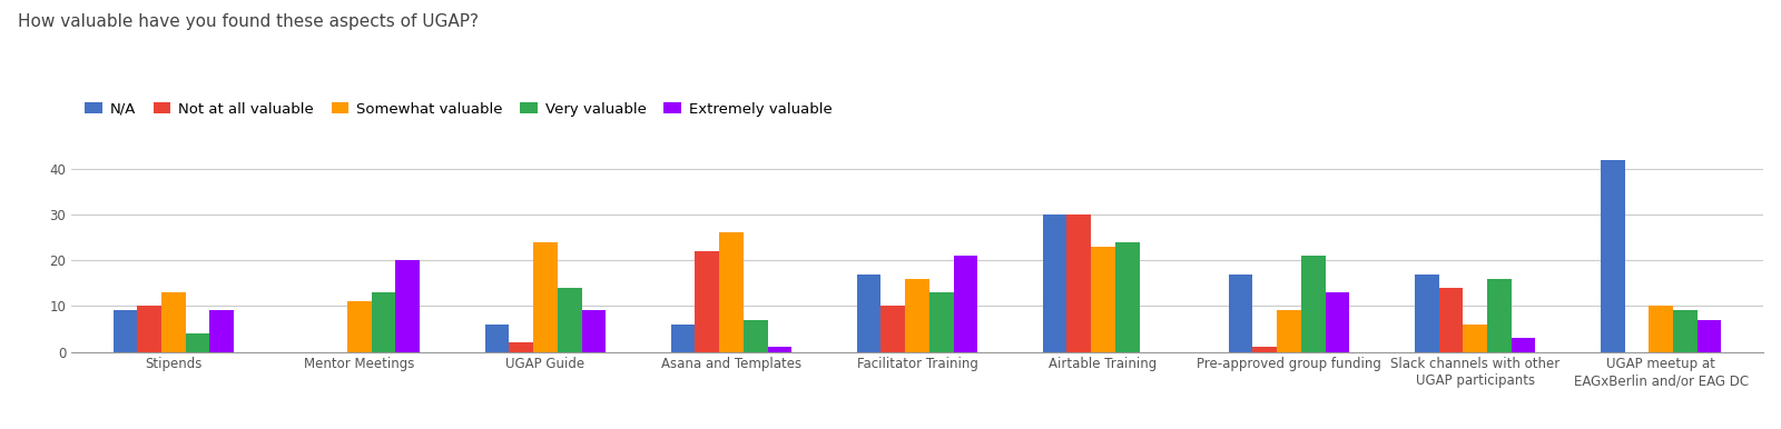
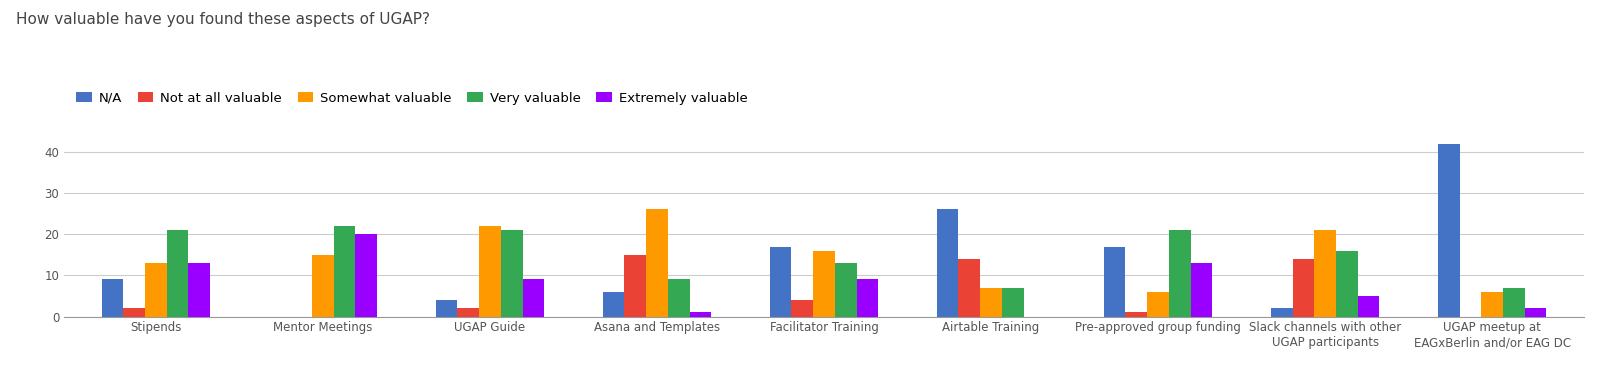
Not at all valuable/Stipends: 10 -> 2
Very valuable/Stipends: 4 -> 21
Extremely valuable/Stipends: 9 -> 13
Somewhat valuable/Mentor Meetings: 11 -> 15
Very valuable/Mentor Meetings: 13 -> 22
N/A/UGAP Guide: 6 -> 4
Somewhat valuable/UGAP Guide: 24 -> 22
Very valuable/UGAP Guide: 14 -> 21
Not at all valuable/Asana and Templates: 22 -> 15
Very valuable/Asana and Templates: 7 -> 9
Not at all valuable/Facilitator Training: 10 -> 4
Extremely valuable/Facilitator Training: 21 -> 9
N/A/Airtable Training: 30 -> 26
Not at all valuable/Airtable Training: 30 -> 14
Somewhat valuable/Airtable Training: 23 -> 7
Very valuable/Airtable Training: 24 -> 7
Somewhat valuable/Pre-approved group funding: 9 -> 6
N/A/Slack channels with other UGAP participants: 17 -> 2
Somewhat valuable/Slack channels with other UGAP participants: 6 -> 21
Extremely valuable/Slack channels with other UGAP participants: 3 -> 5
Somewhat valuable/UGAP meetup at EAGxBerlin and/or EAG DC: 10 -> 6
Very valuable/UGAP meetup at EAGxBerlin and/or EAG DC: 9 -> 7
Extremely valuable/UGAP meetup at EAGxBerlin and/or EAG DC: 7 -> 2
